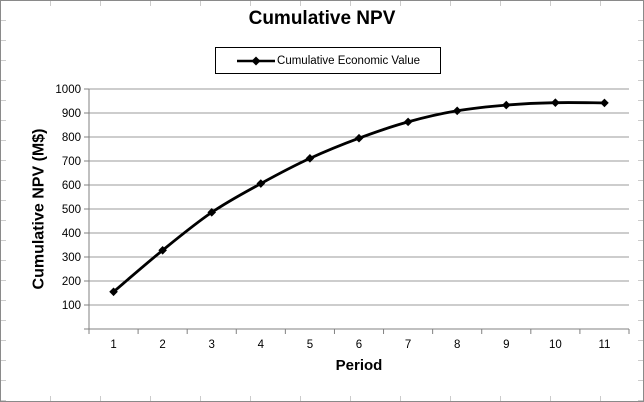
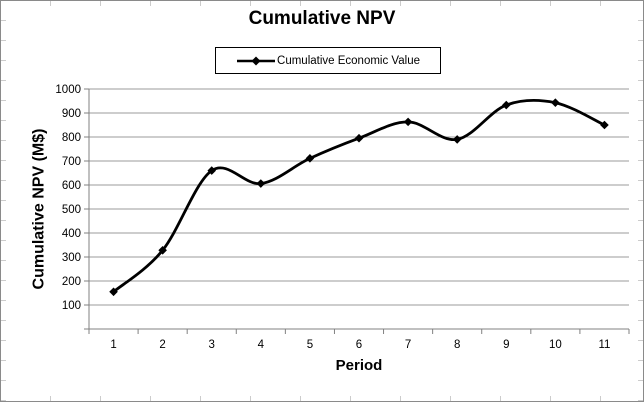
3: 490 -> 660
8: 910 -> 790
11: 940 -> 850
